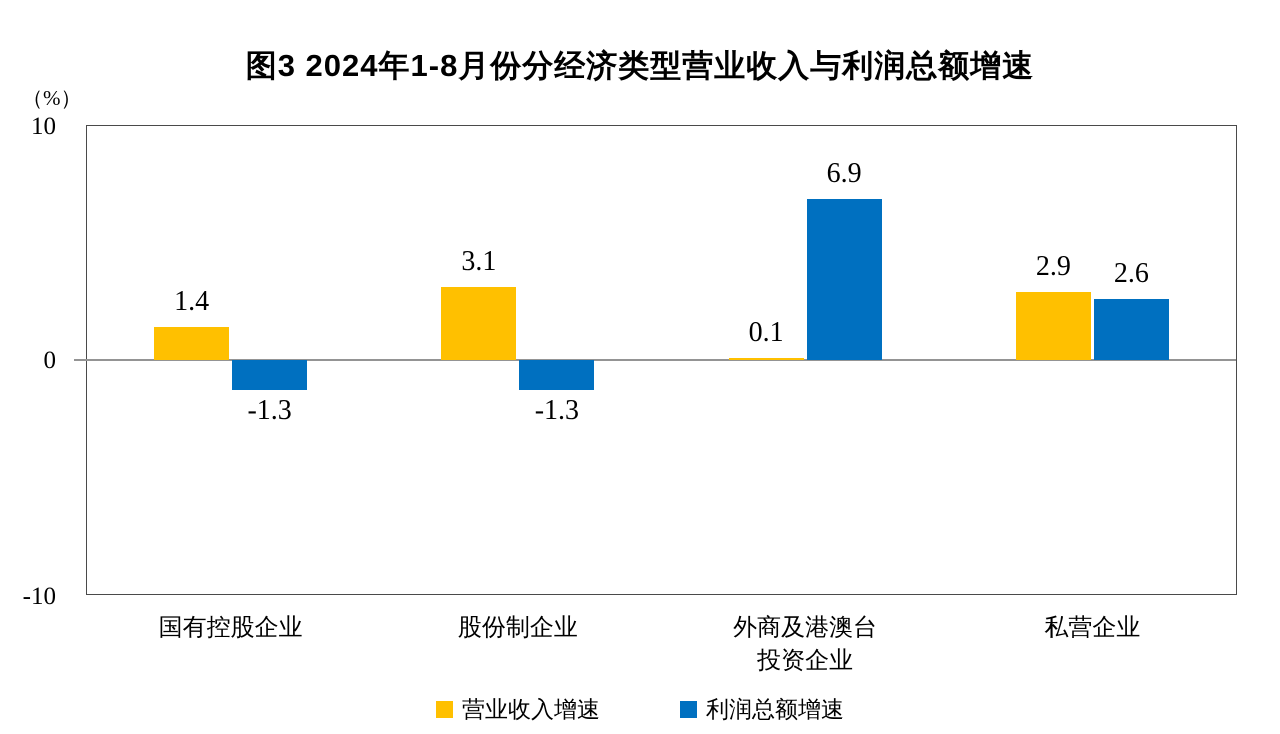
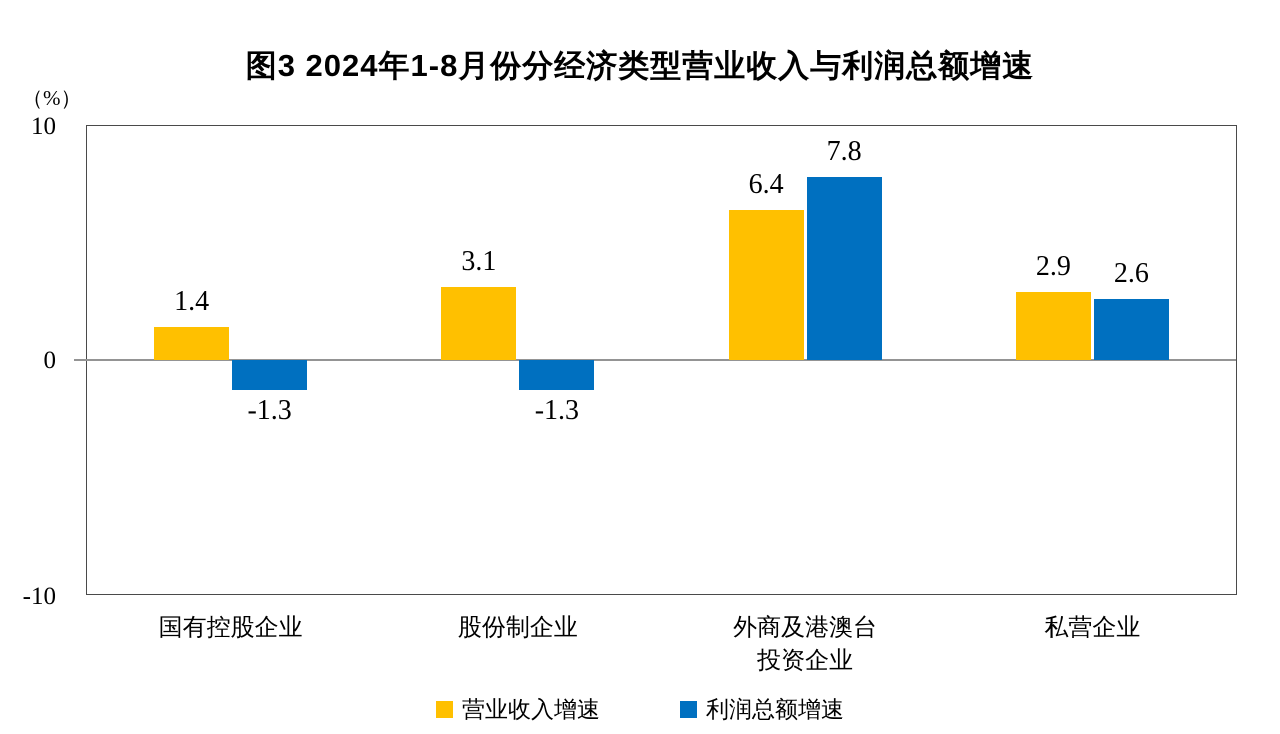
营业收入增速/外商及港澳台 投资企业: 0.1 -> 6.4
利润总额增速/外商及港澳台 投资企业: 6.9 -> 7.8
